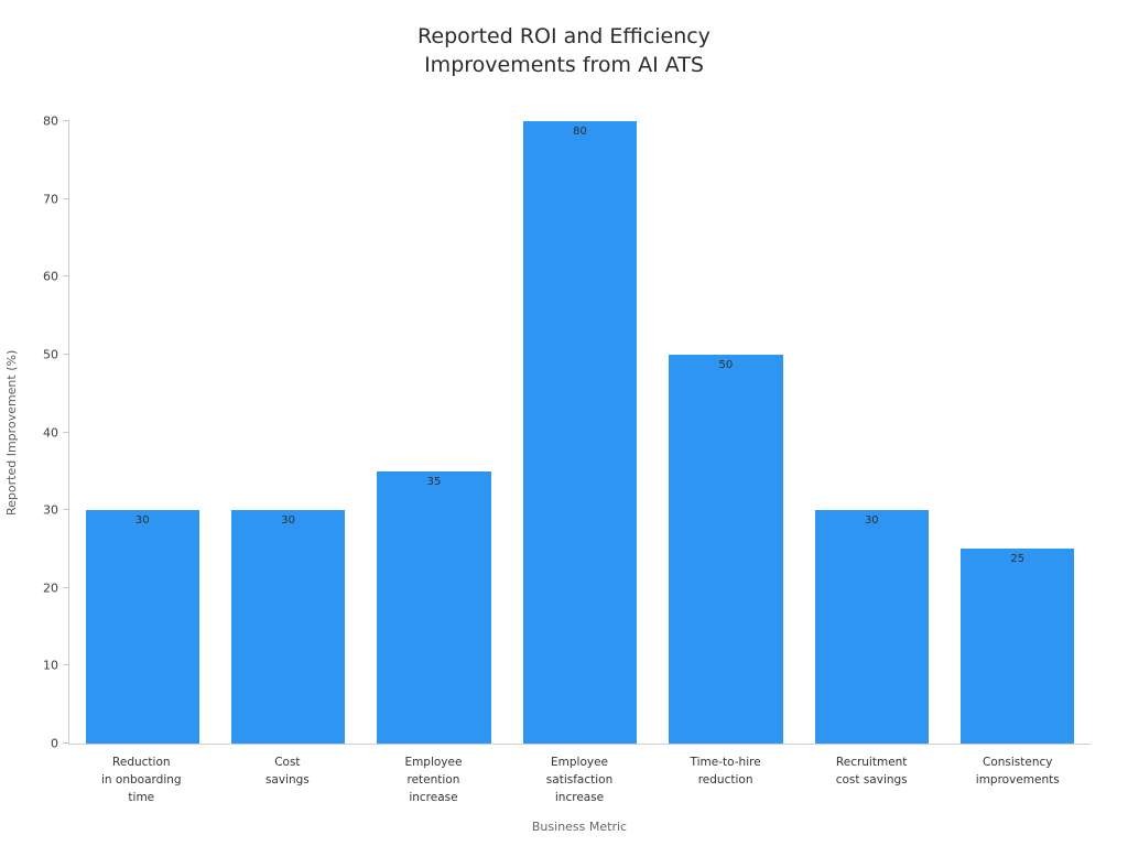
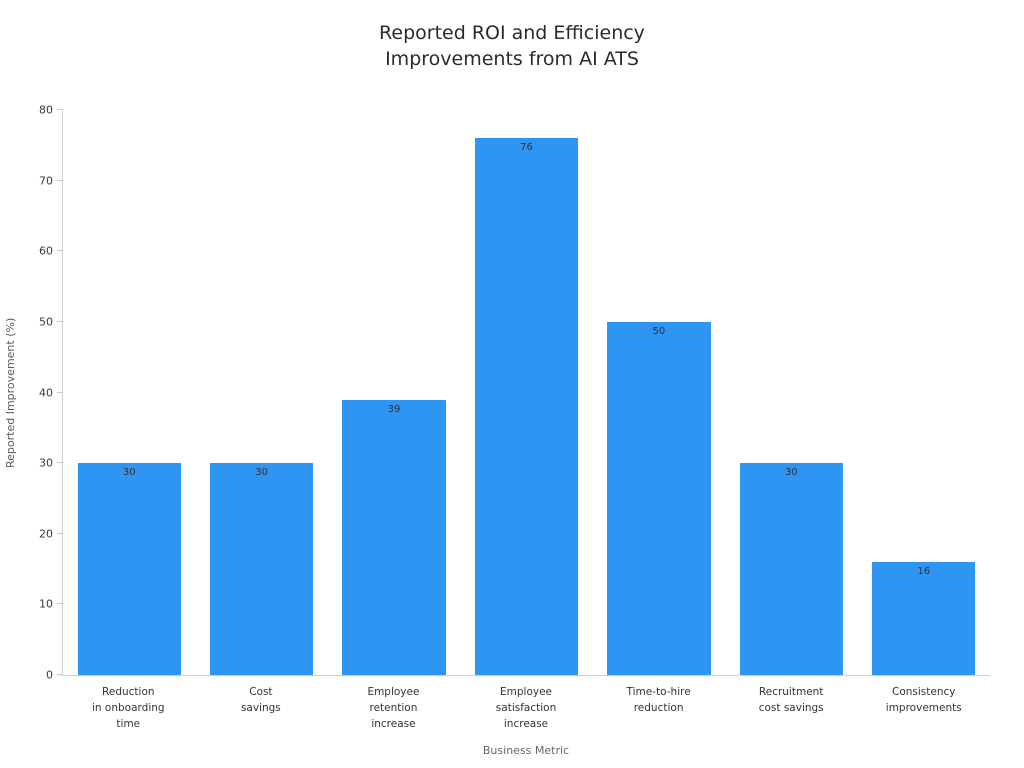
Employee retention increase: 35 -> 39
Employee satisfaction increase: 80 -> 76
Consistency improvements: 25 -> 16
